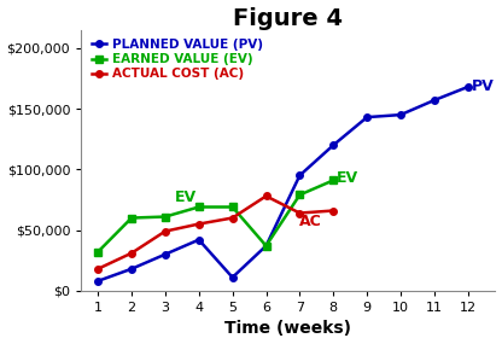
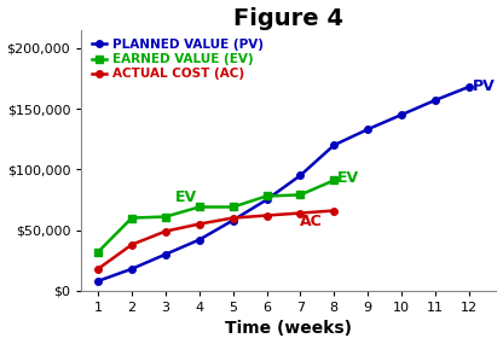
ACTUAL COST (AC)/2: $31,000 -> $38,000
PLANNED VALUE (PV)/5: $11,000 -> $58,000
PLANNED VALUE (PV)/6: $37,000 -> $75,000
EARNED VALUE (EV)/6: $37,000 -> $78,000
ACTUAL COST (AC)/6: $78,000 -> $62,000
PLANNED VALUE (PV)/9: $143,000 -> $133,000
